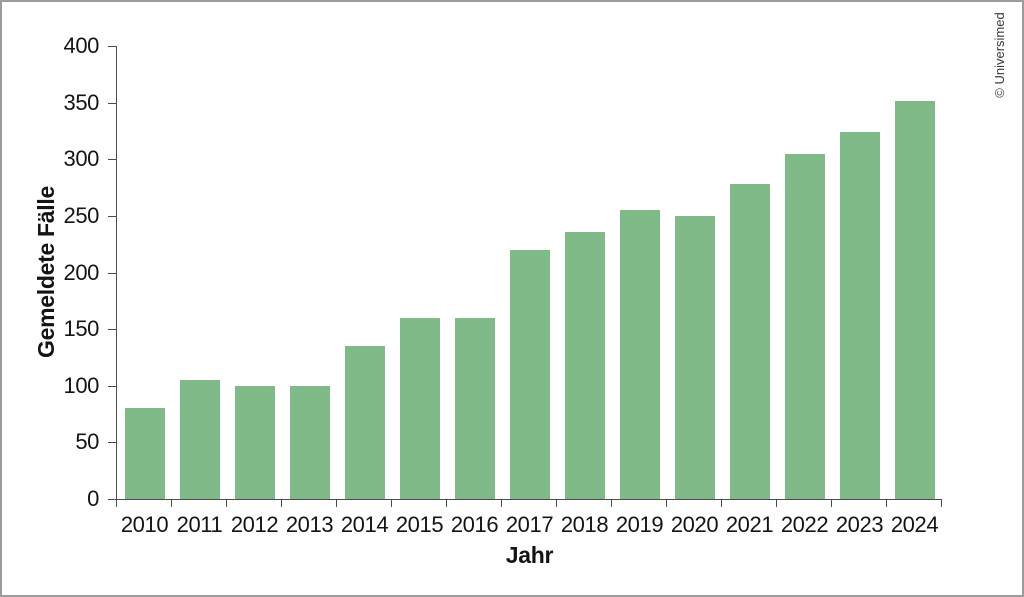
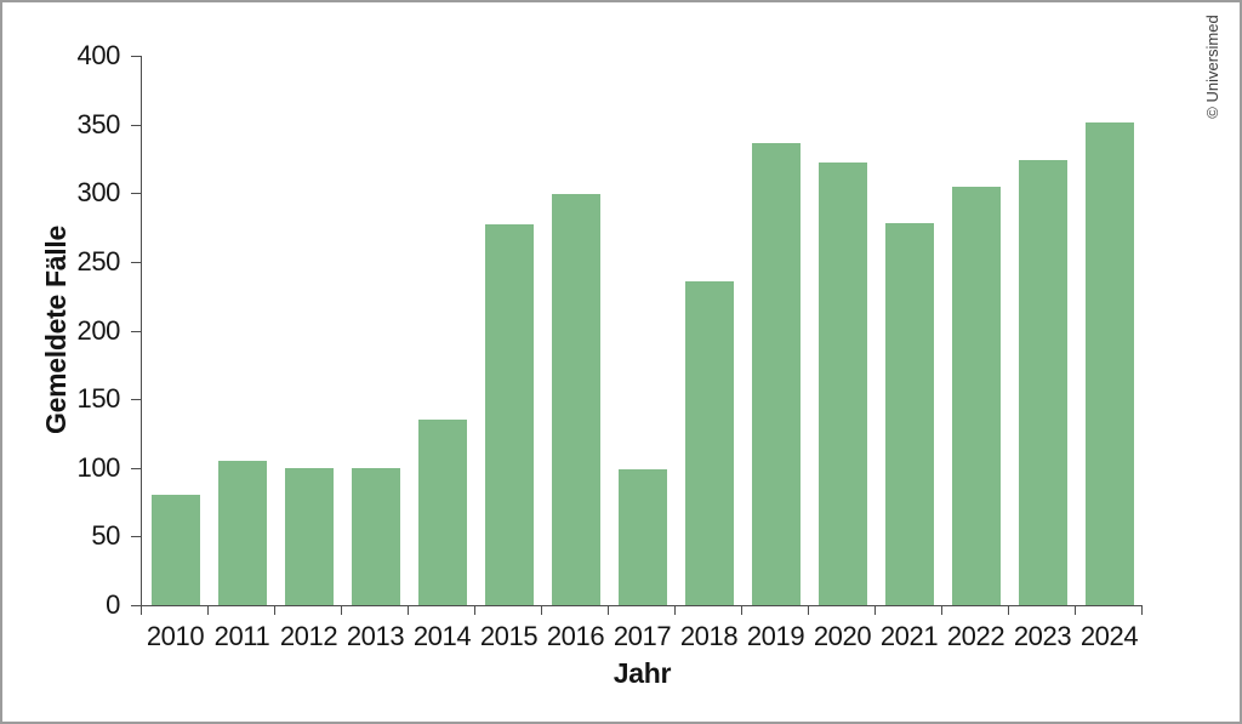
2015: 160 -> 277
2016: 160 -> 299
2017: 220 -> 99
2019: 255 -> 336
2020: 250 -> 322
